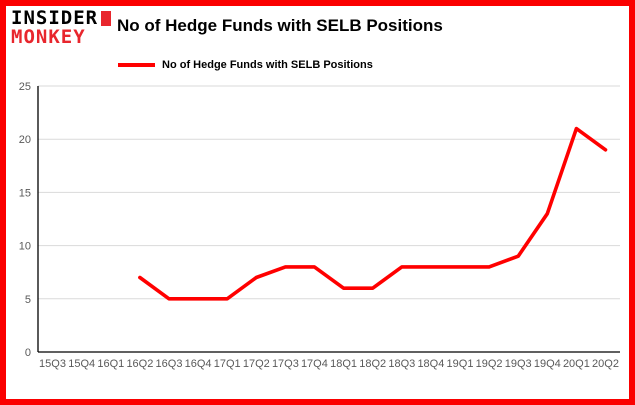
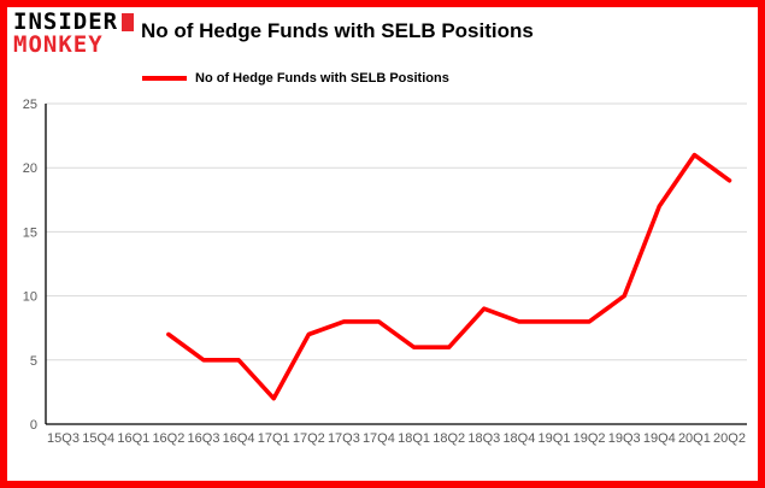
17Q1: 5 -> 2
18Q3: 8 -> 9
19Q3: 9 -> 10
19Q4: 13 -> 17
